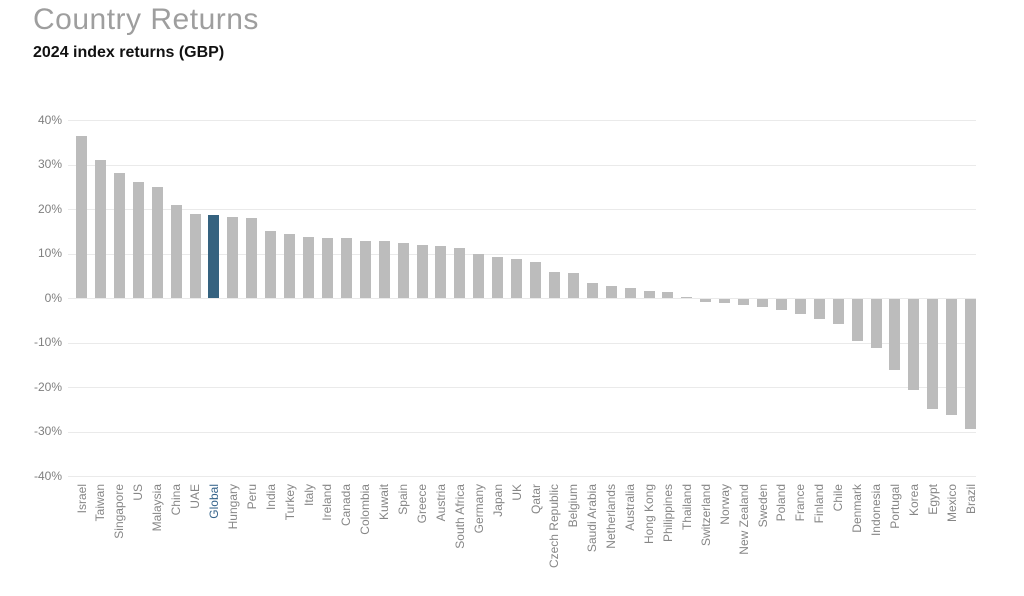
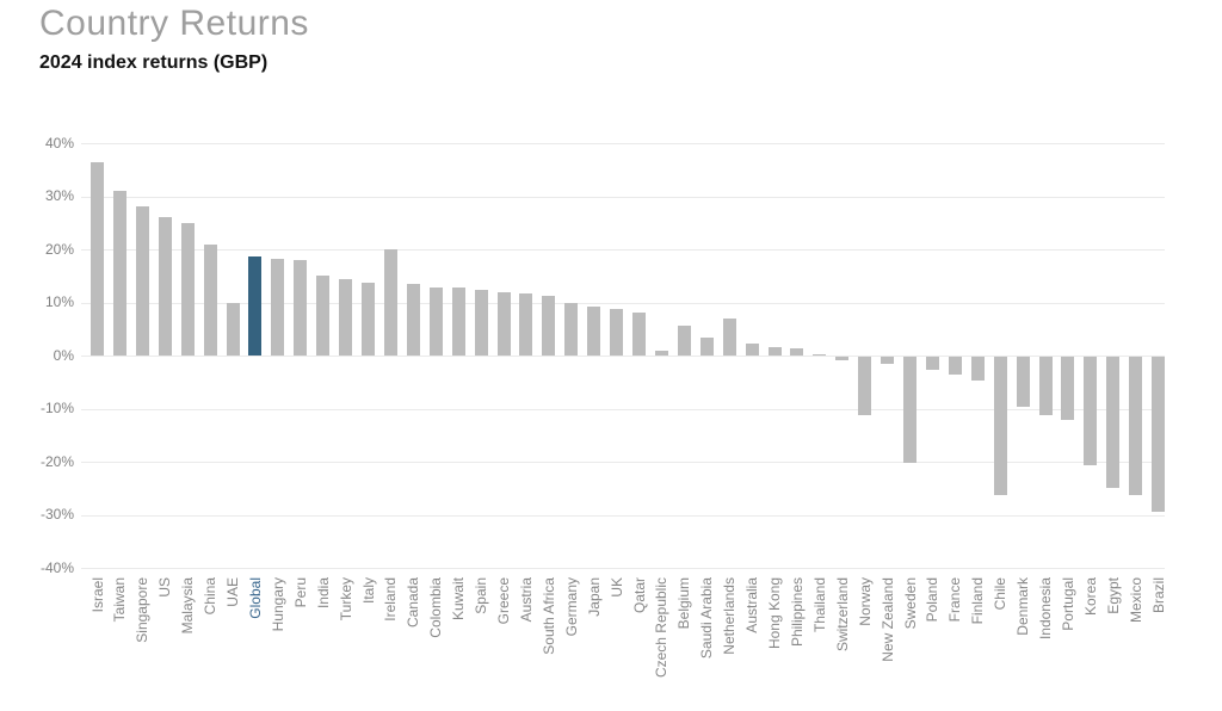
UAE: 19% -> 10%
Ireland: 14% -> 20%
Czech Republic: 6% -> 1%
Netherlands: 3% -> 7%
Norway: -1% -> -11%
Sweden: -2% -> -20%
Chile: -6% -> -26%
Portugal: -16% -> -12%
